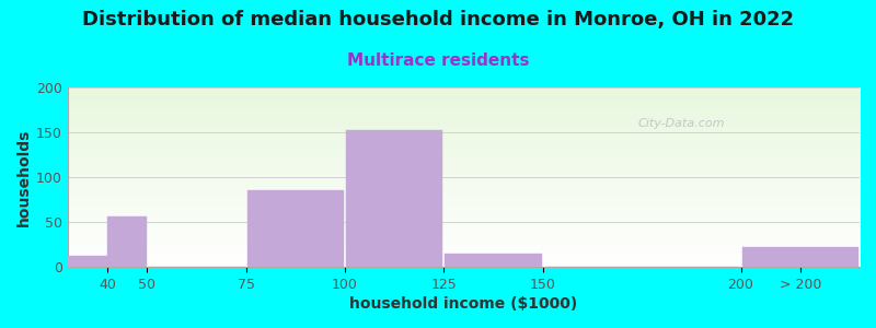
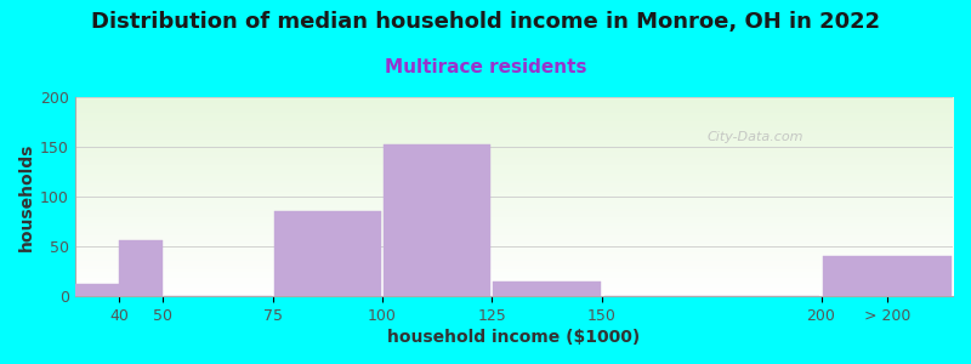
> 200: 22 -> 40
